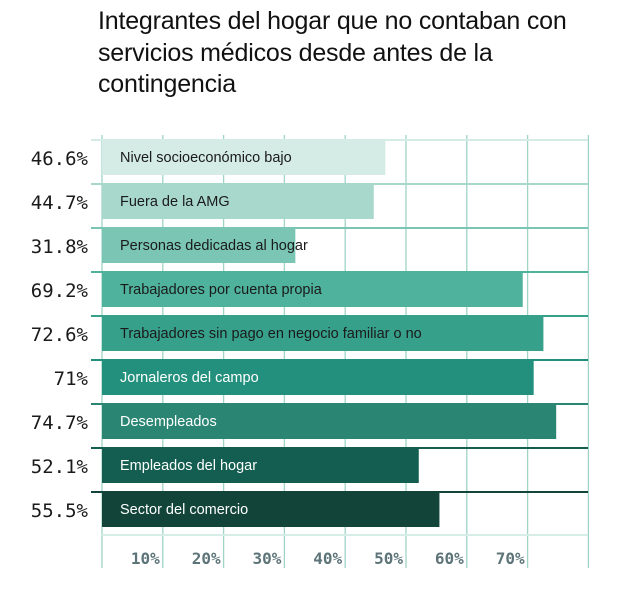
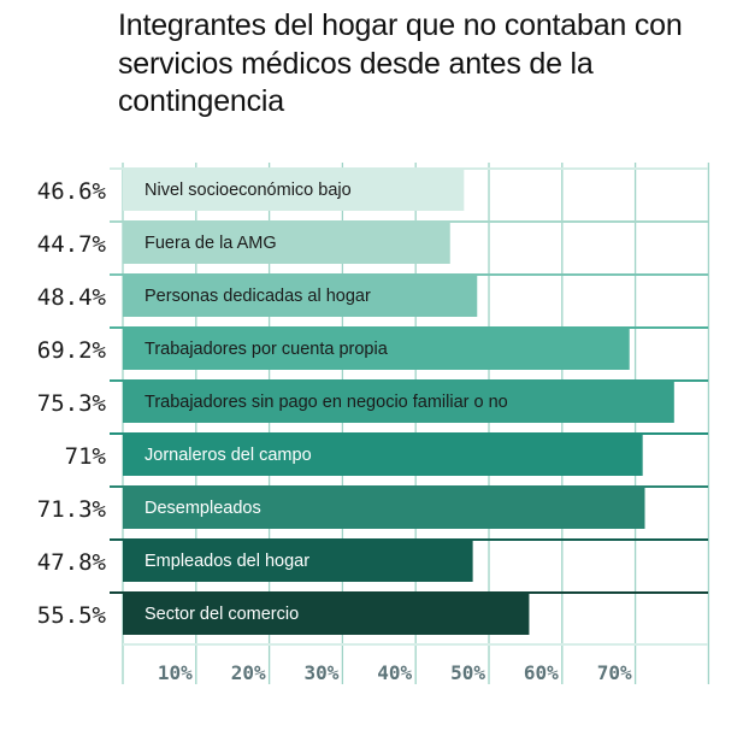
Personas dedicadas al hogar: 31.8% -> 48.4%
Trabajadores sin pago en negocio familiar o no: 72.6% -> 75.3%
Desempleados: 74.7% -> 71.3%
Empleados del hogar: 52.1% -> 47.8%
